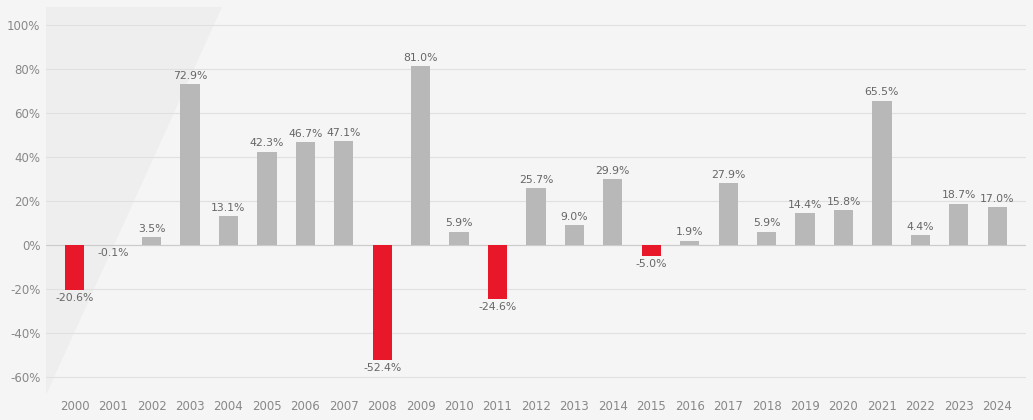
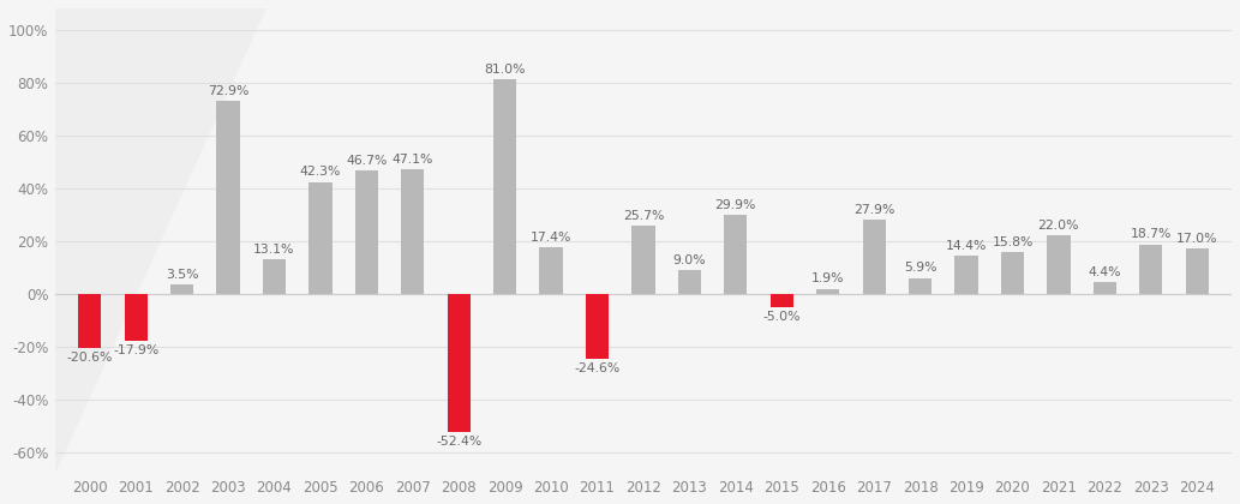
2001: -0.1% -> -17.9%
2010: 5.9% -> 17.4%
2021: 65.5% -> 22.0%
